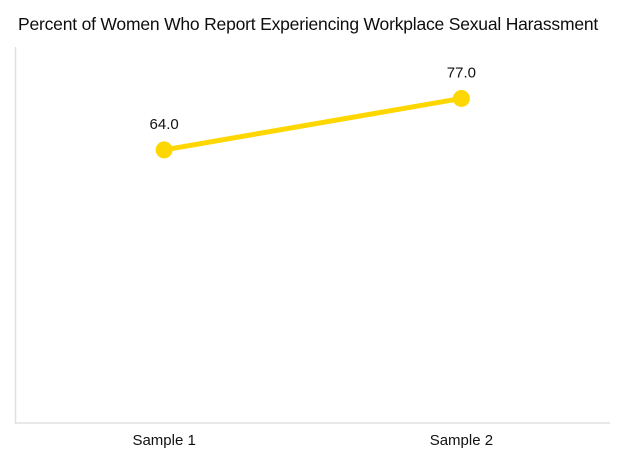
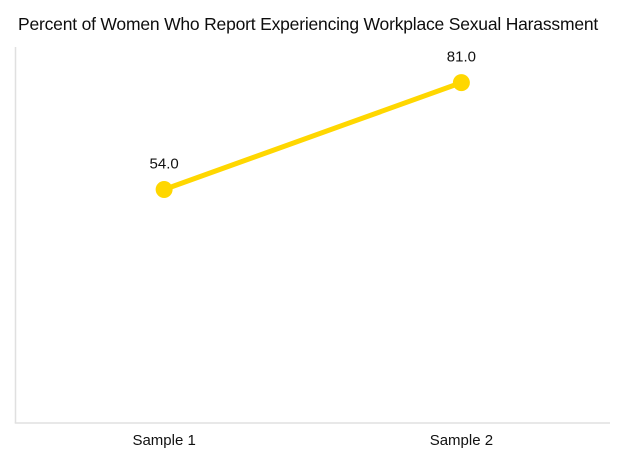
Sample 1: 64.0 -> 54.0
Sample 2: 77.0 -> 81.0
